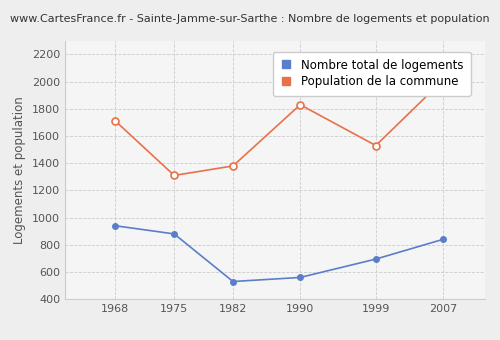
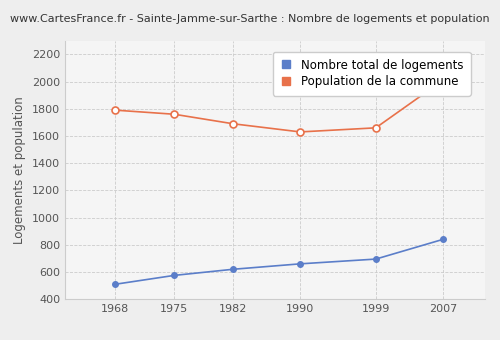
Nombre total de logements/1968: 940 -> 510
Population de la commune/1968: 1710 -> 1790
Nombre total de logements/1975: 880 -> 580
Population de la commune/1975: 1310 -> 1760
Nombre total de logements/1982: 530 -> 620
Population de la commune/1982: 1380 -> 1690
Nombre total de logements/1990: 560 -> 660
Population de la commune/1990: 1830 -> 1630
Population de la commune/1999: 1530 -> 1660
